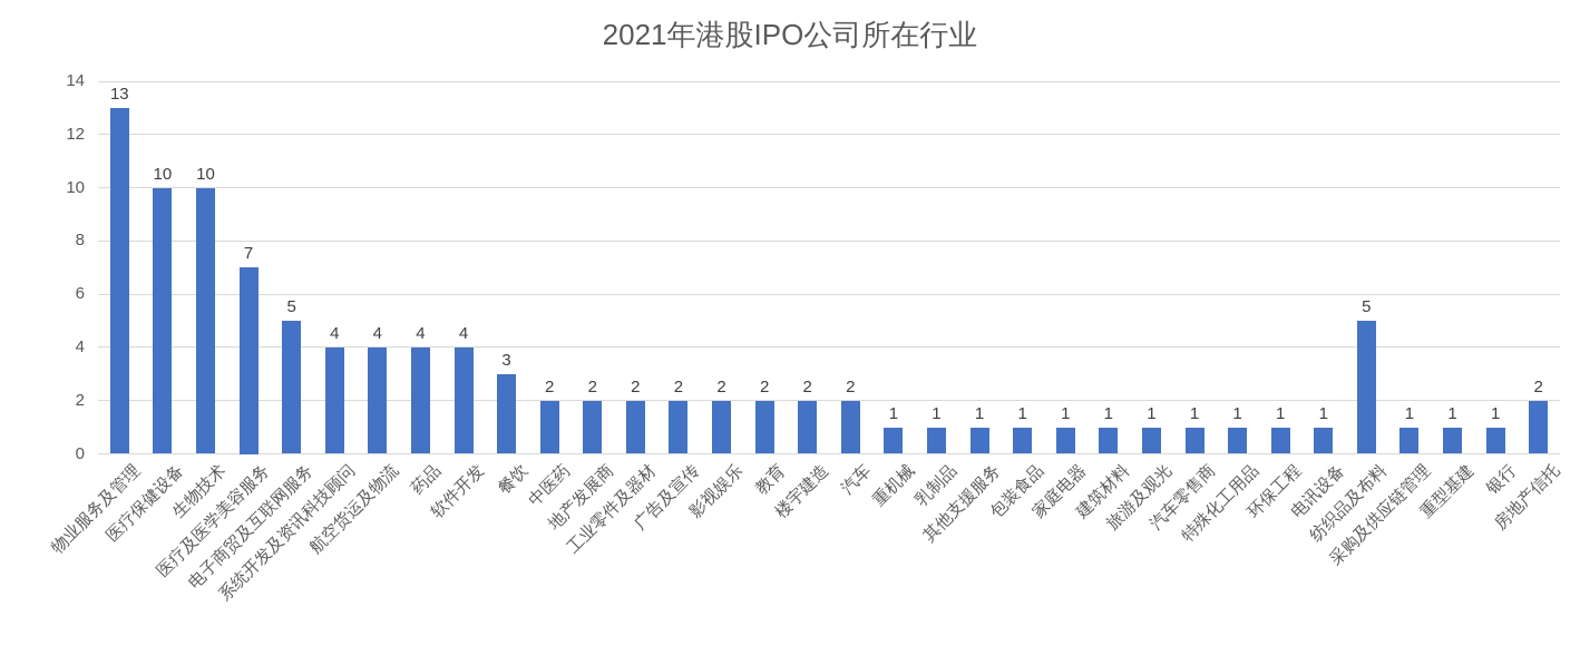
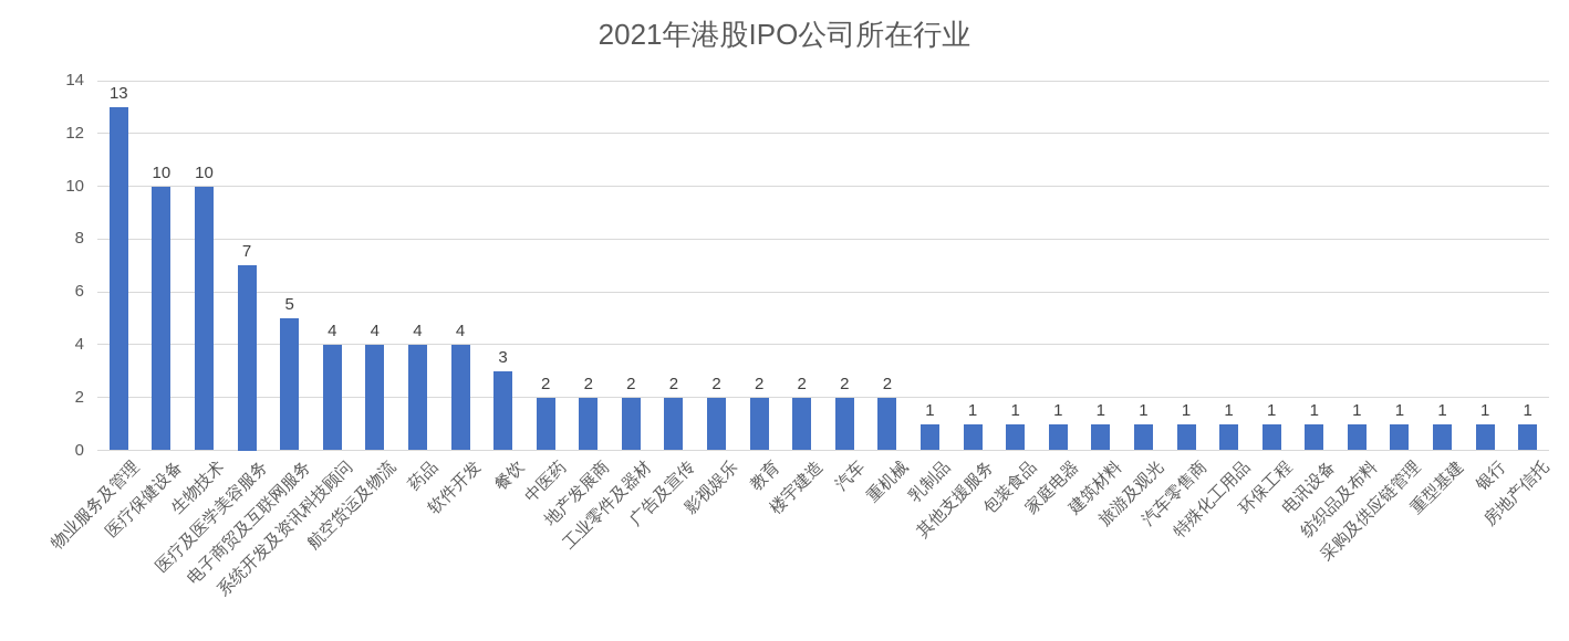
重机械: 1 -> 2
纺织品及布料: 5 -> 1
房地产信托: 2 -> 1
